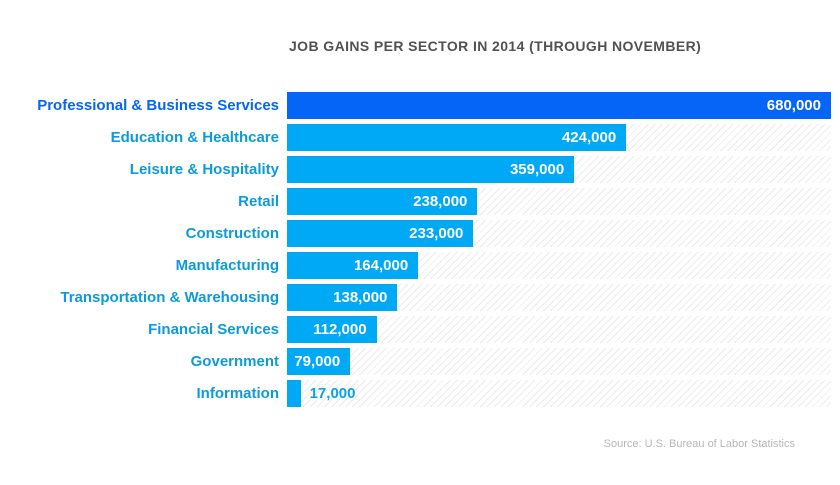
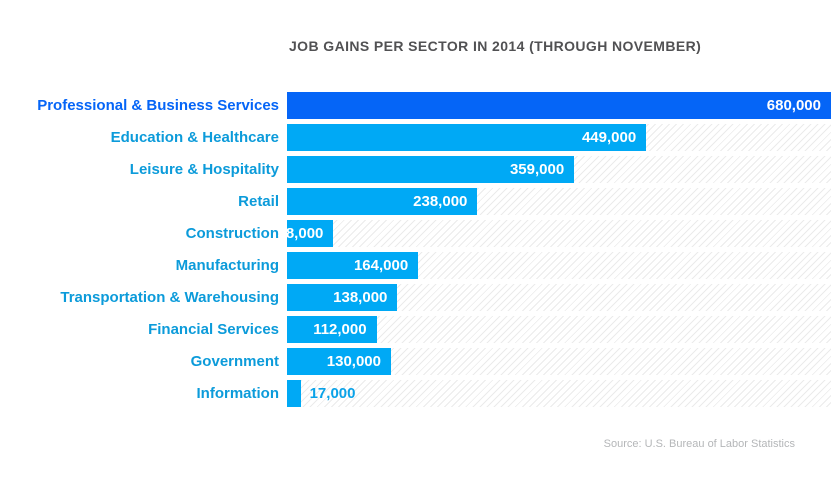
Education & Healthcare: 424,000 -> 449,000
Construction: 233,000 -> 58,000
Government: 79,000 -> 130,000
